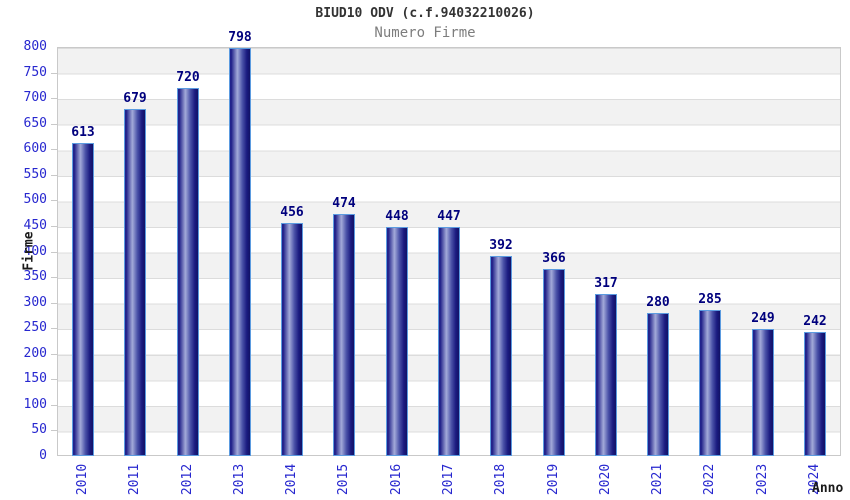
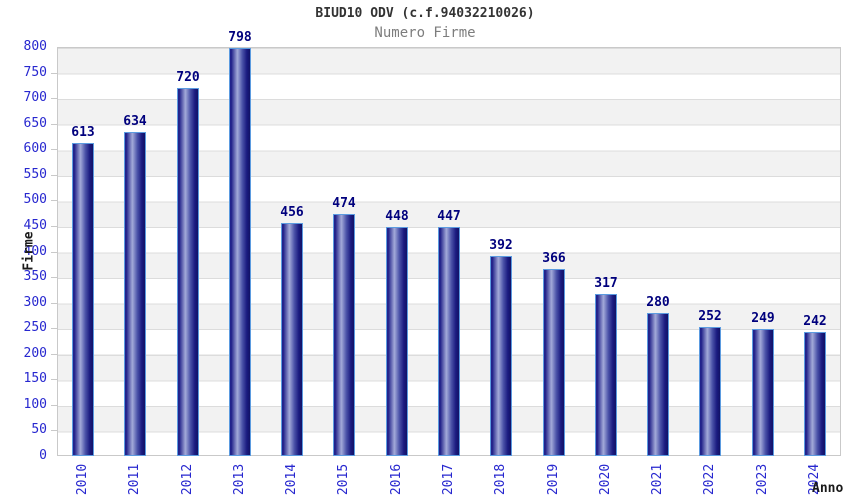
2011: 679 -> 634
2022: 285 -> 252
